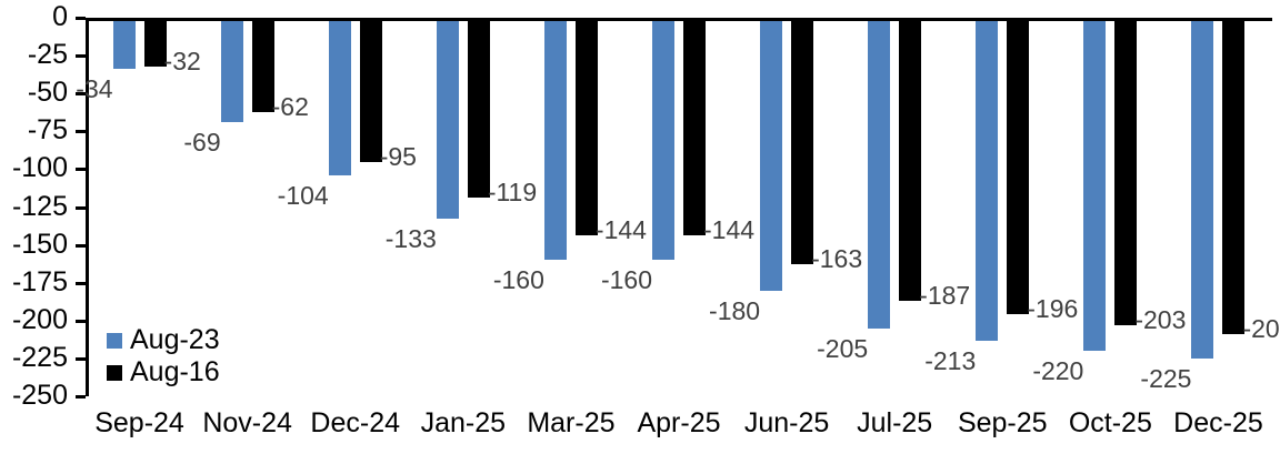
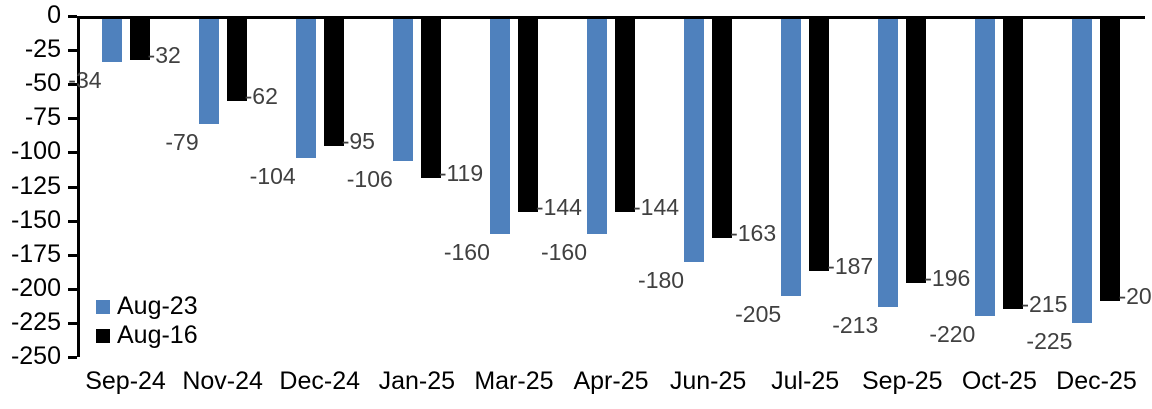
Aug-23/Nov-24: -69 -> -79
Aug-23/Jan-25: -133 -> -106
Aug-16/Oct-25: -203 -> -215
